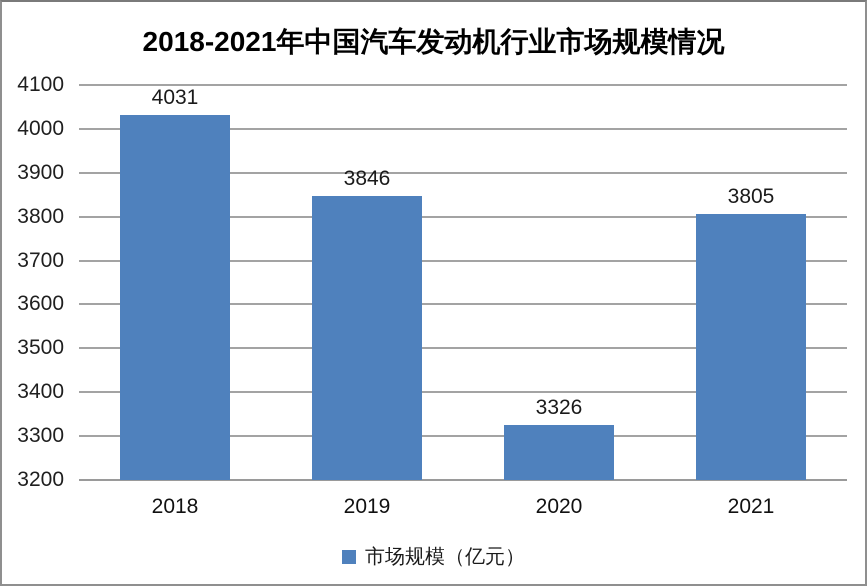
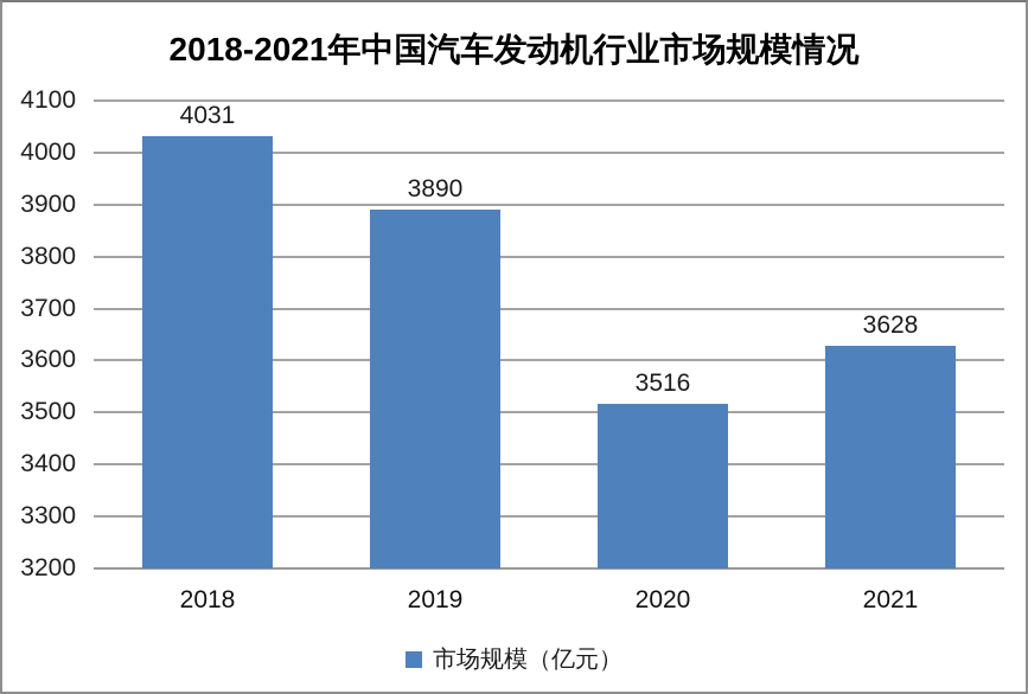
2019: 3846 -> 3890
2020: 3326 -> 3516
2021: 3805 -> 3628
